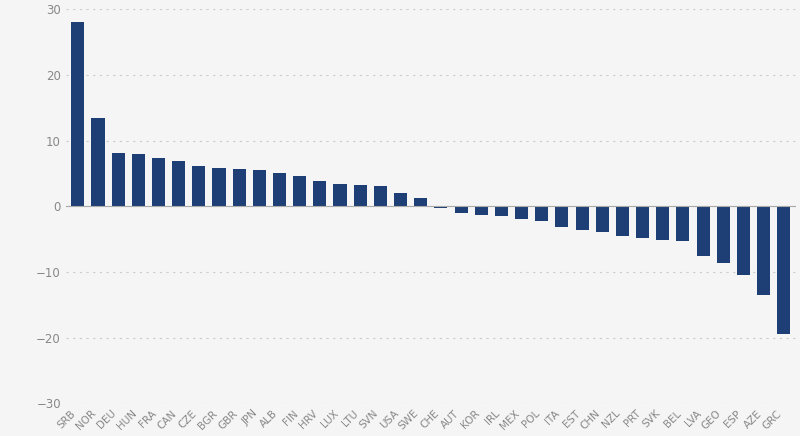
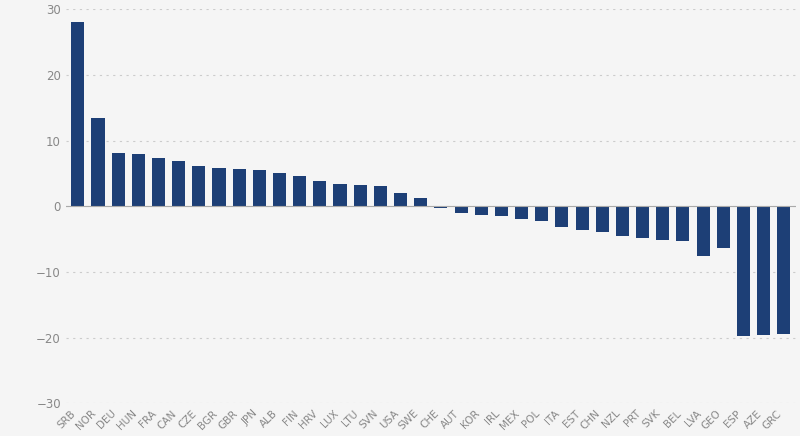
GEO: -8.6 -> -6.4
ESP: -10.5 -> -19.8
AZE: -13.5 -> -19.6
